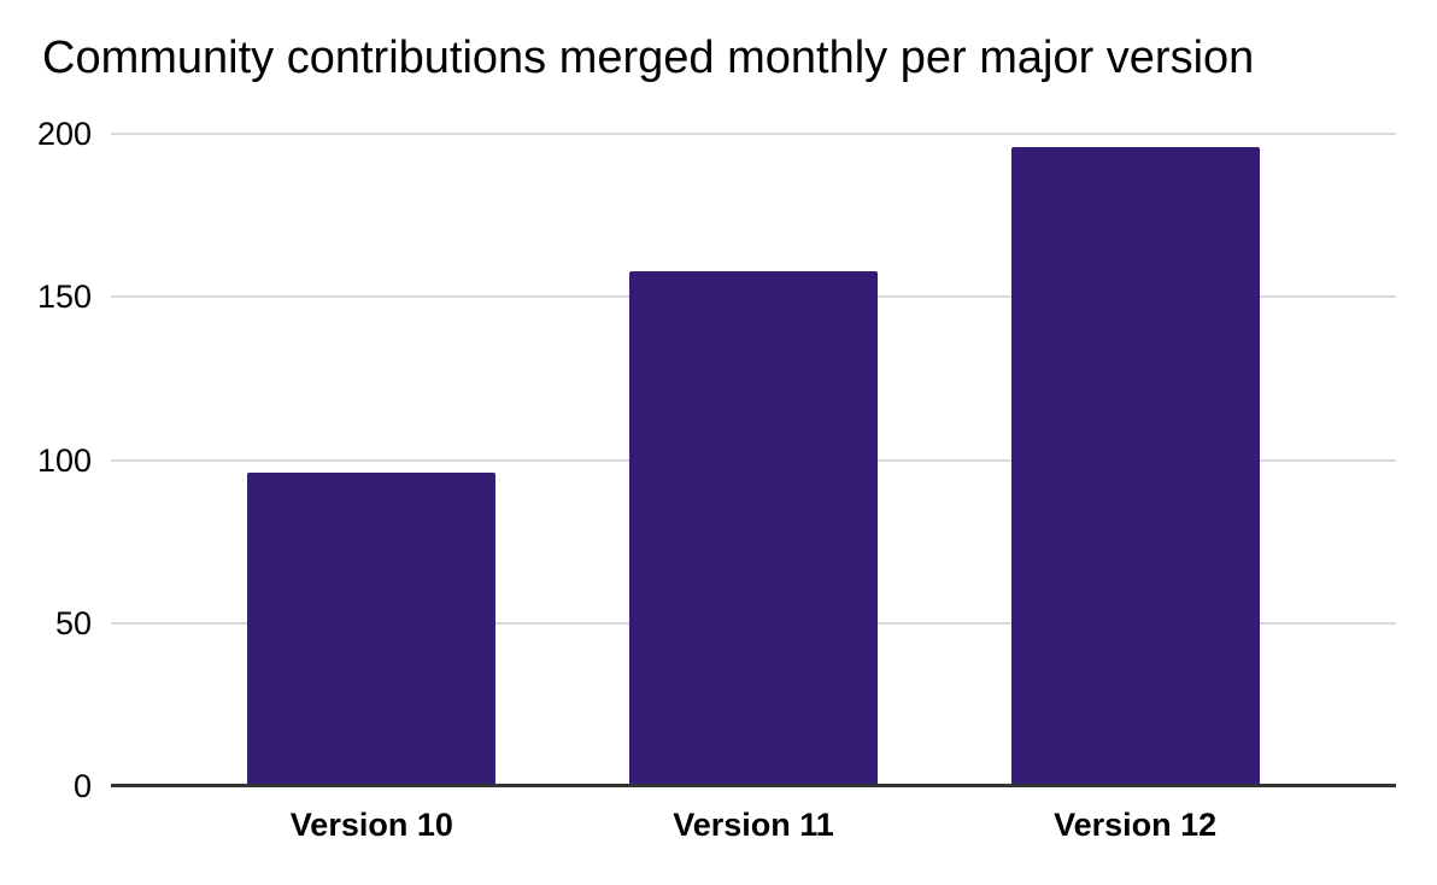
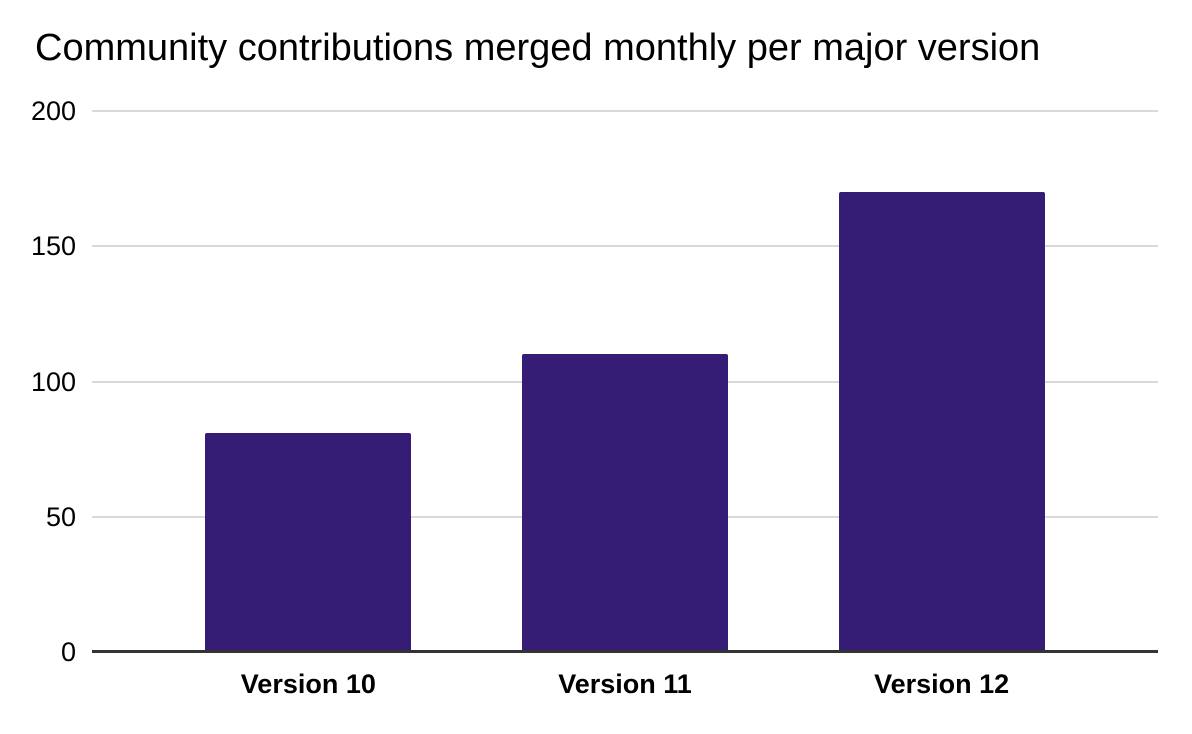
Version 10: 96 -> 81
Version 11: 158 -> 110
Version 12: 196 -> 170
